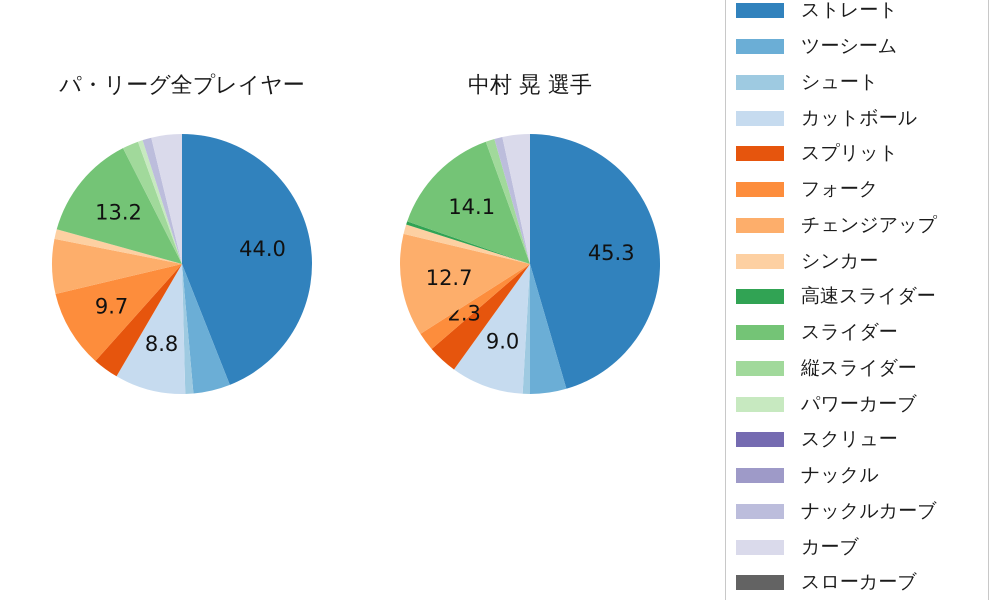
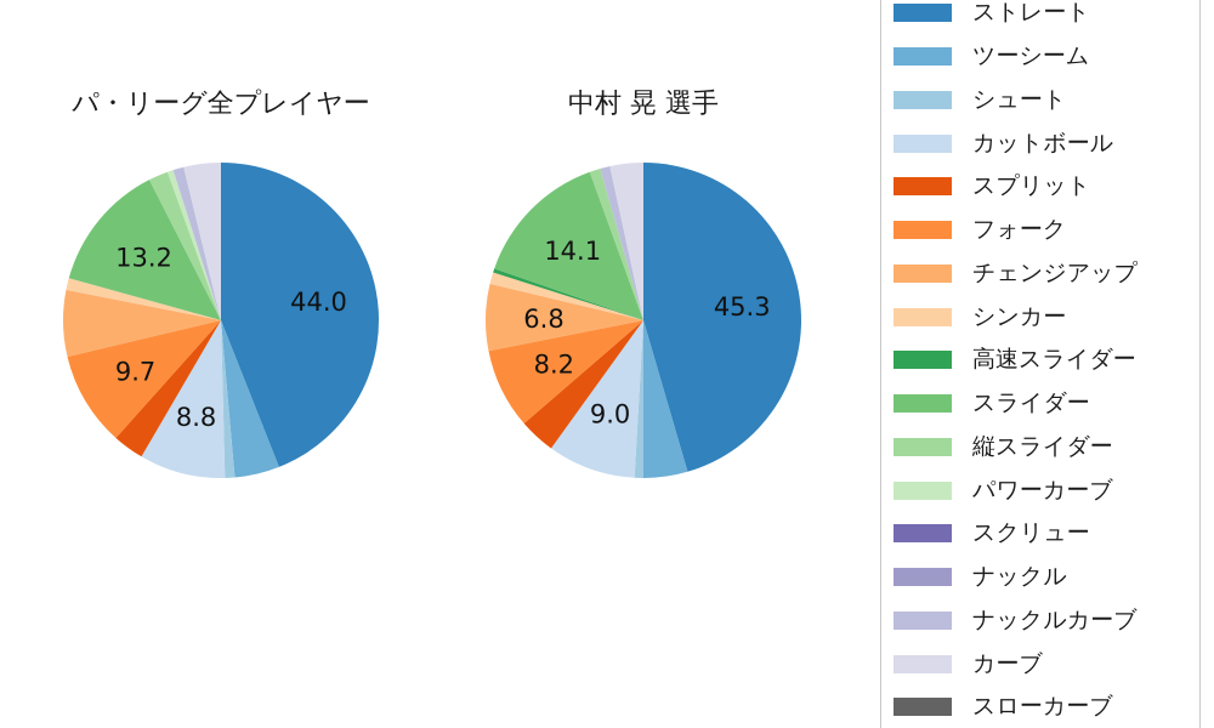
中村 晃 選手/フォーク: 2.3 -> 8.2
中村 晃 選手/チェンジアップ: 12.7 -> 6.8
